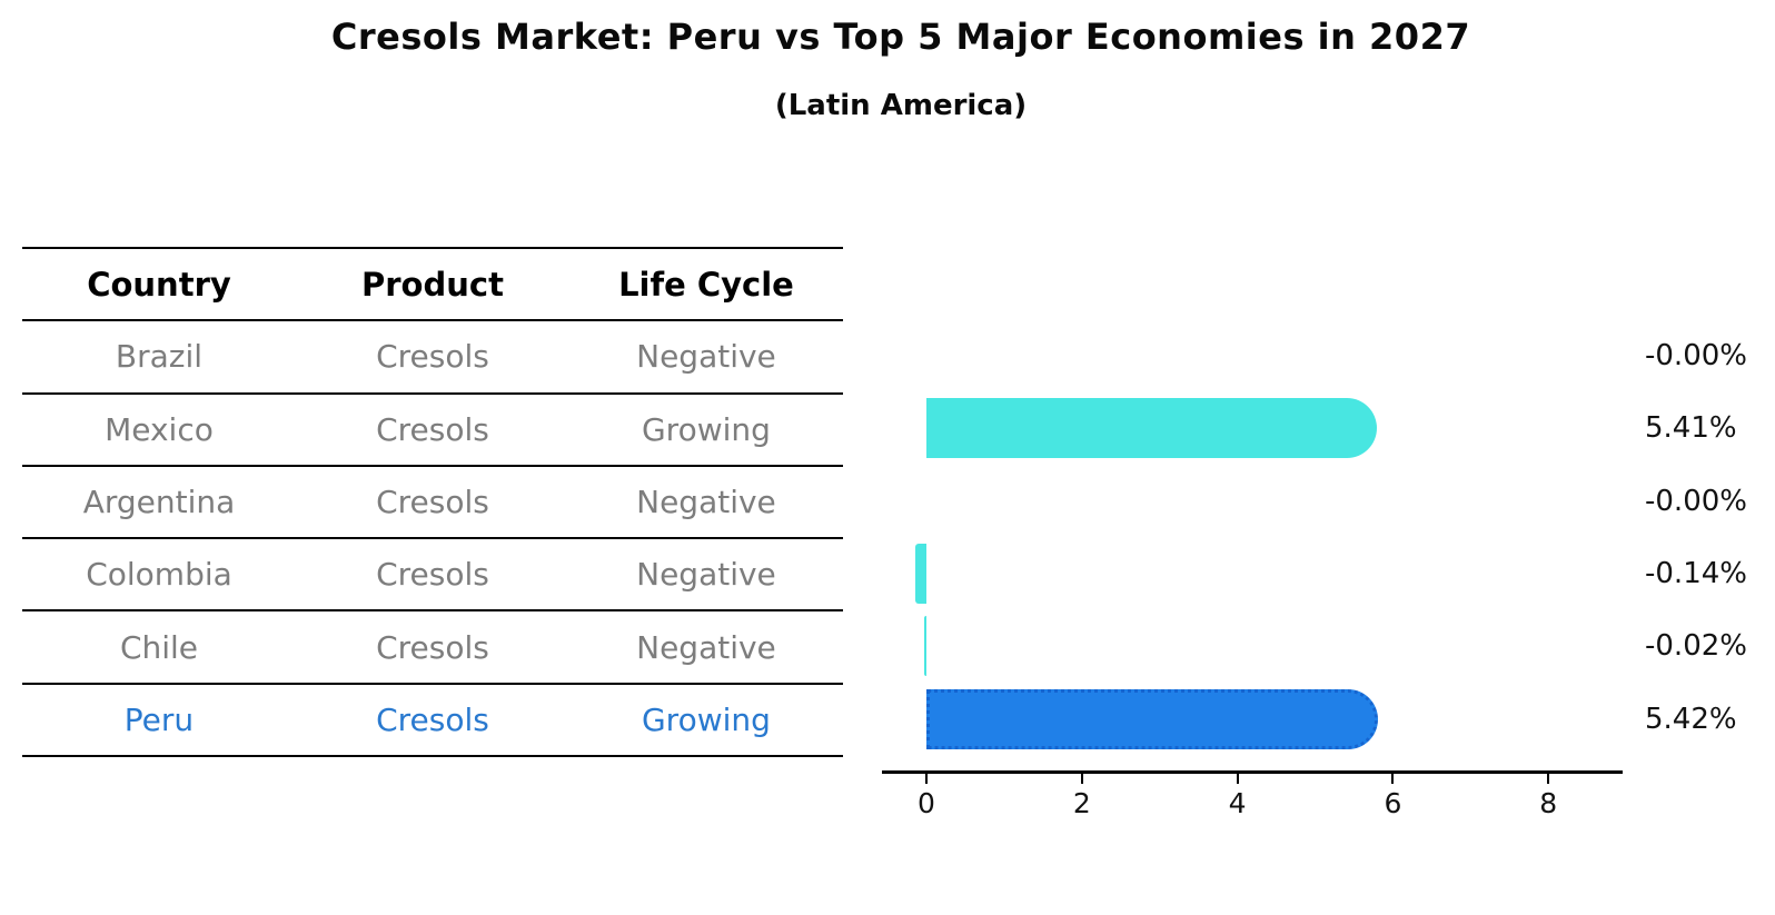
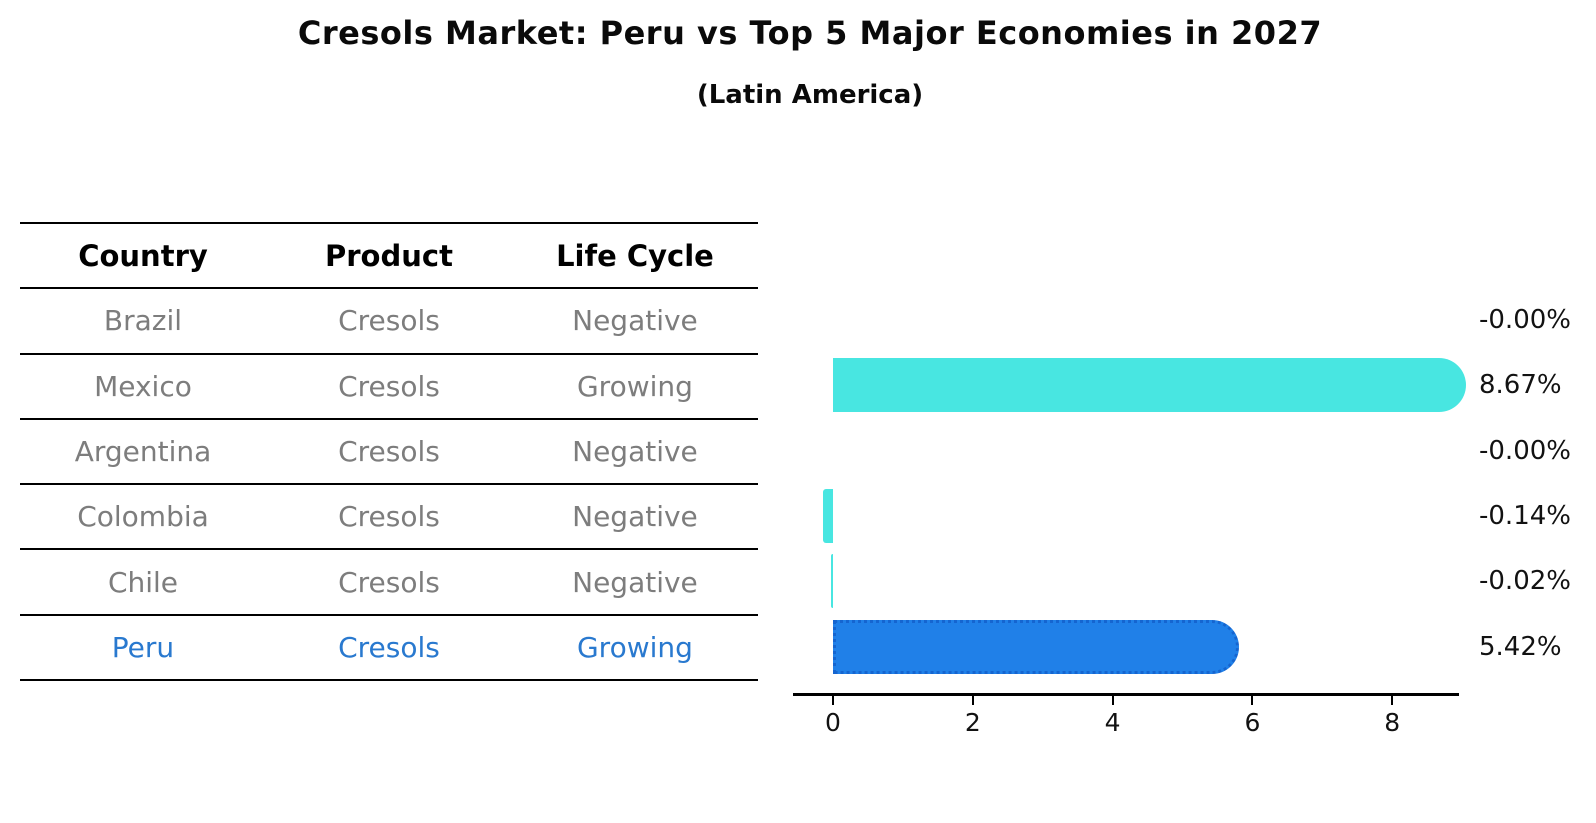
Mexico: 5.41% -> 8.67%
